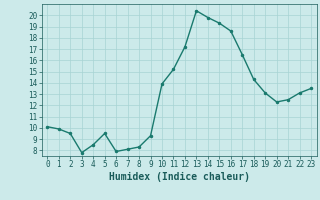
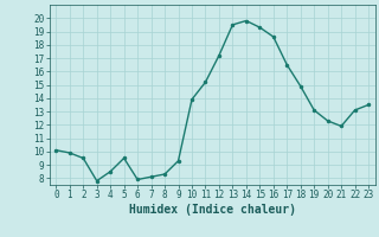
13: 20.4 -> 19.5
18: 14.3 -> 14.9
21: 12.5 -> 11.9
